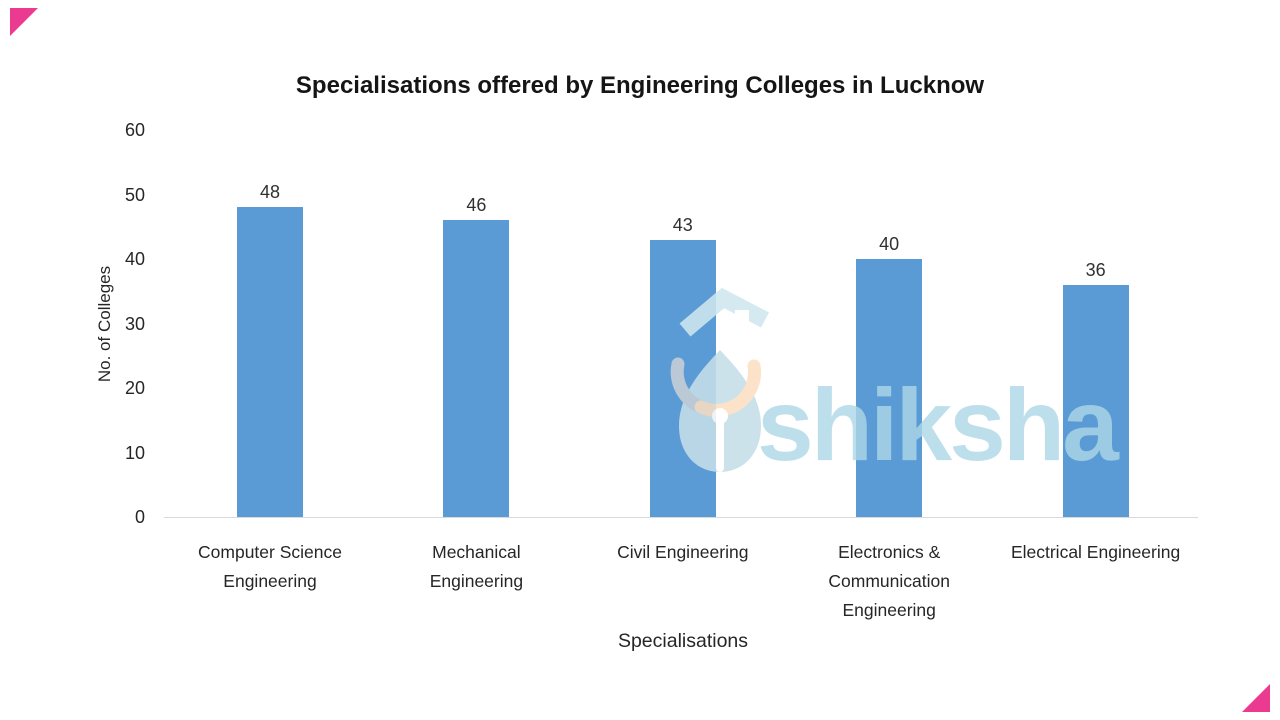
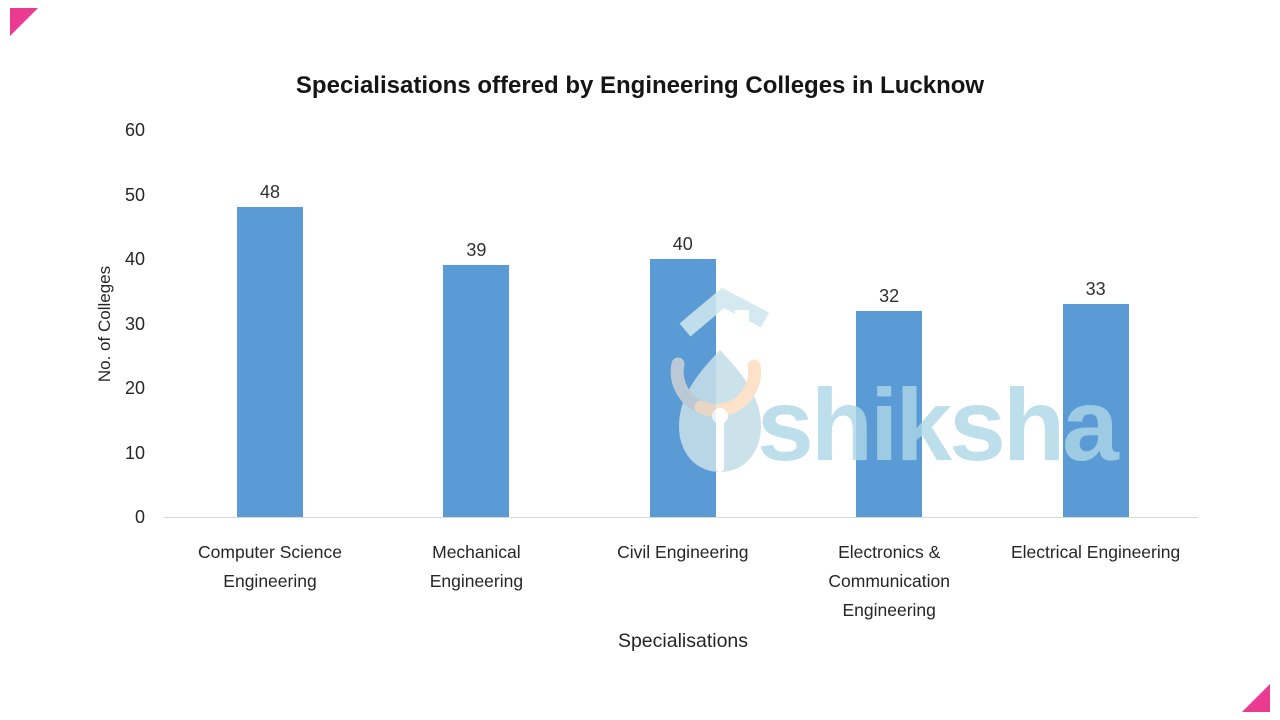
Mechanical Engineering: 46 -> 39
Civil Engineering: 43 -> 40
Electronics & Communication Engineering: 40 -> 32
Electrical Engineering: 36 -> 33
